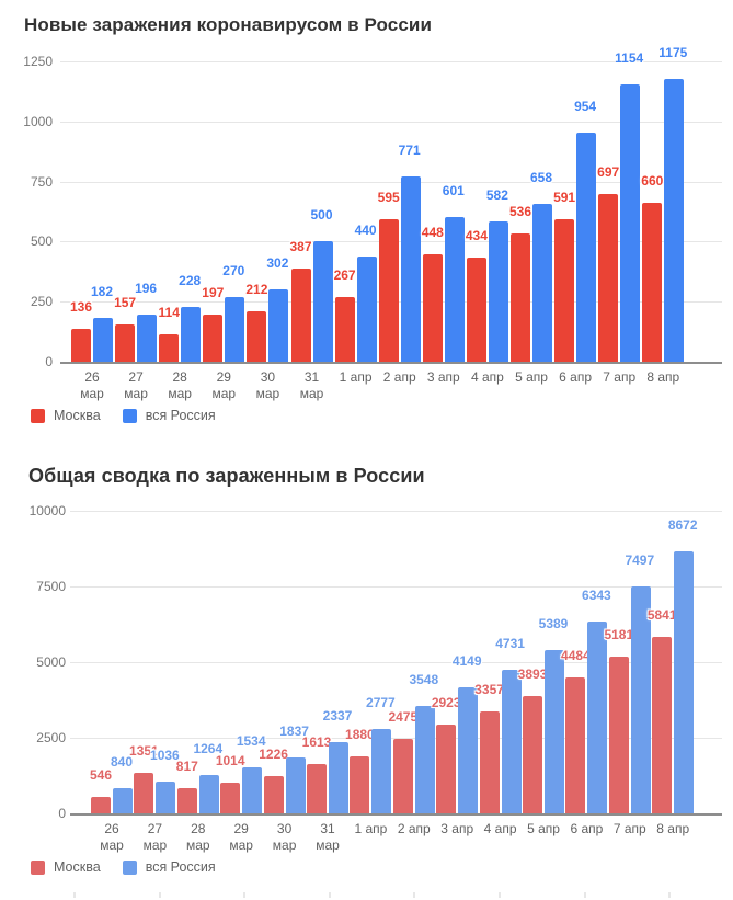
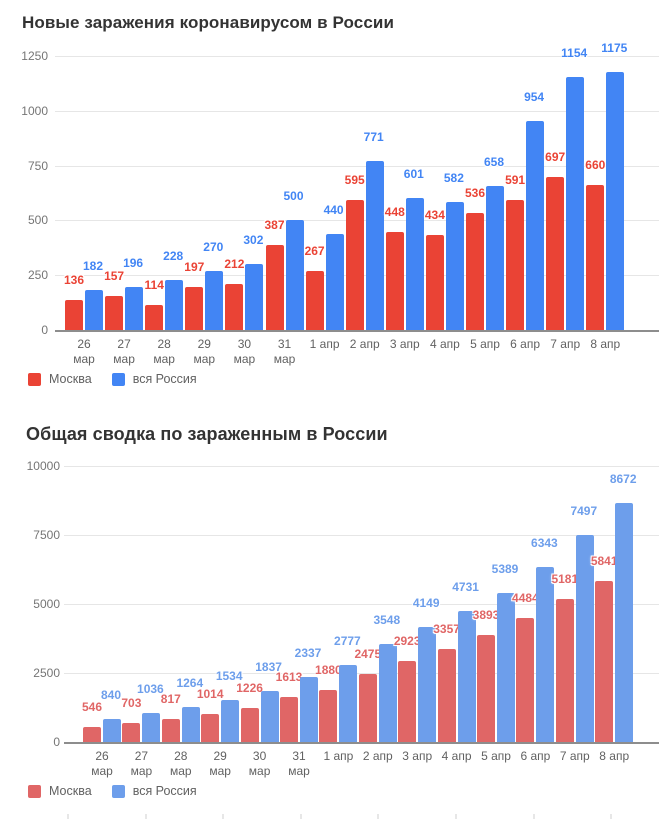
Общая сводка по зараженным в России/Москва/27 мар: 1351 -> 703
